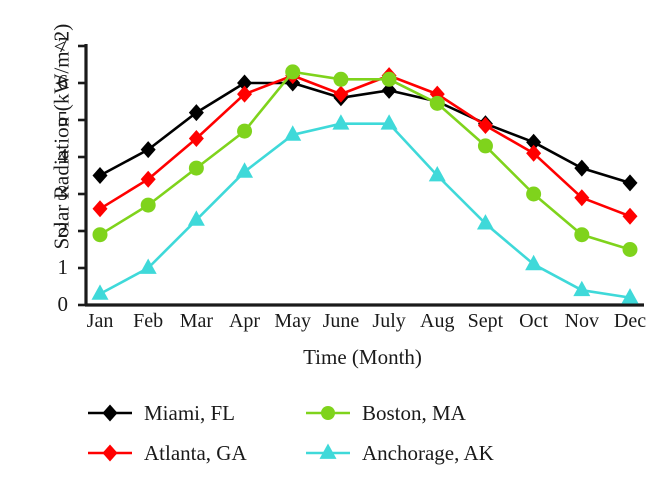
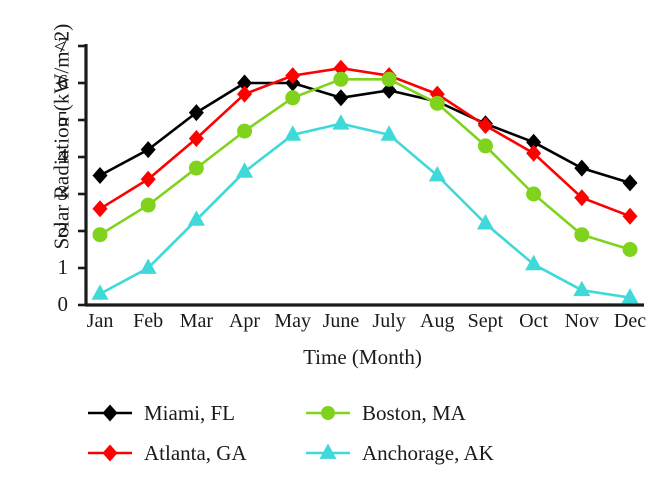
Boston, MA/May: 6.3 -> 5.6
Atlanta, GA/June: 5.7 -> 6.4
Anchorage, AK/July: 4.9 -> 4.6
